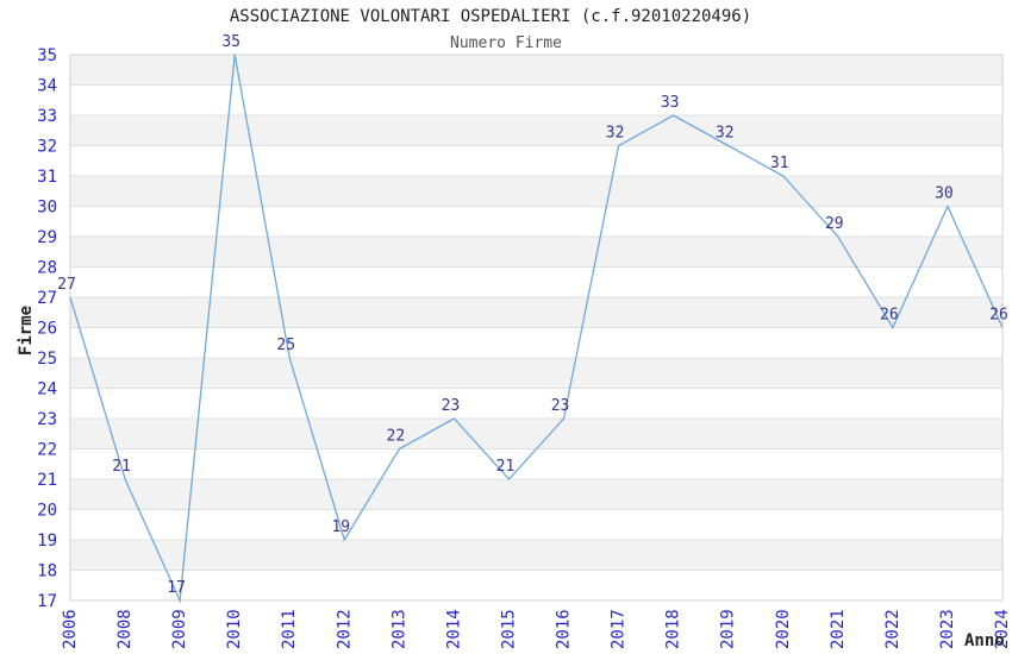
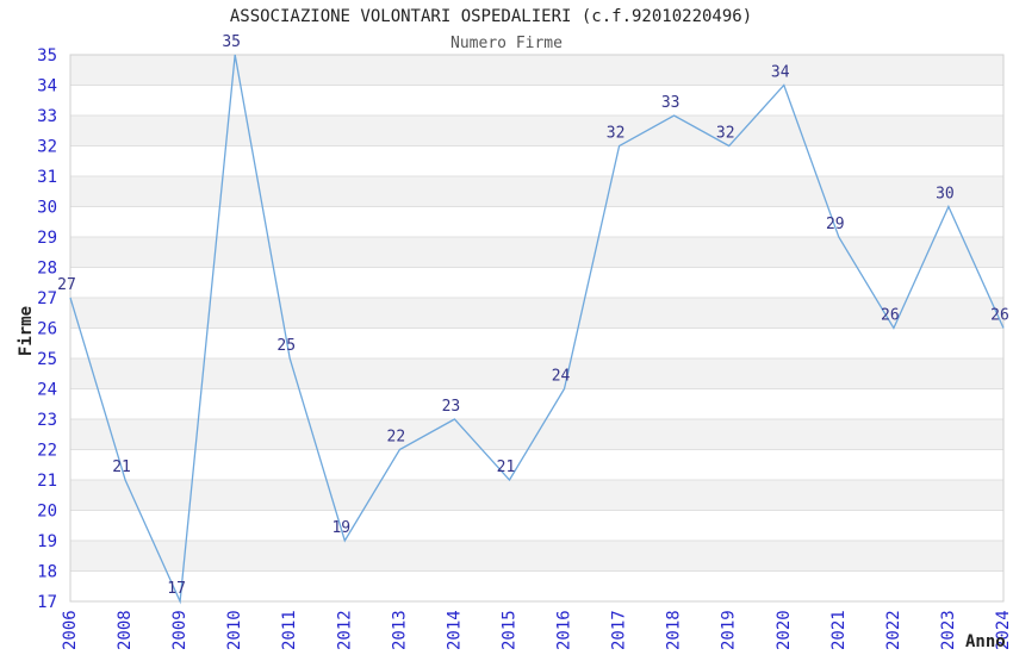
2016: 23 -> 24
2020: 31 -> 34
